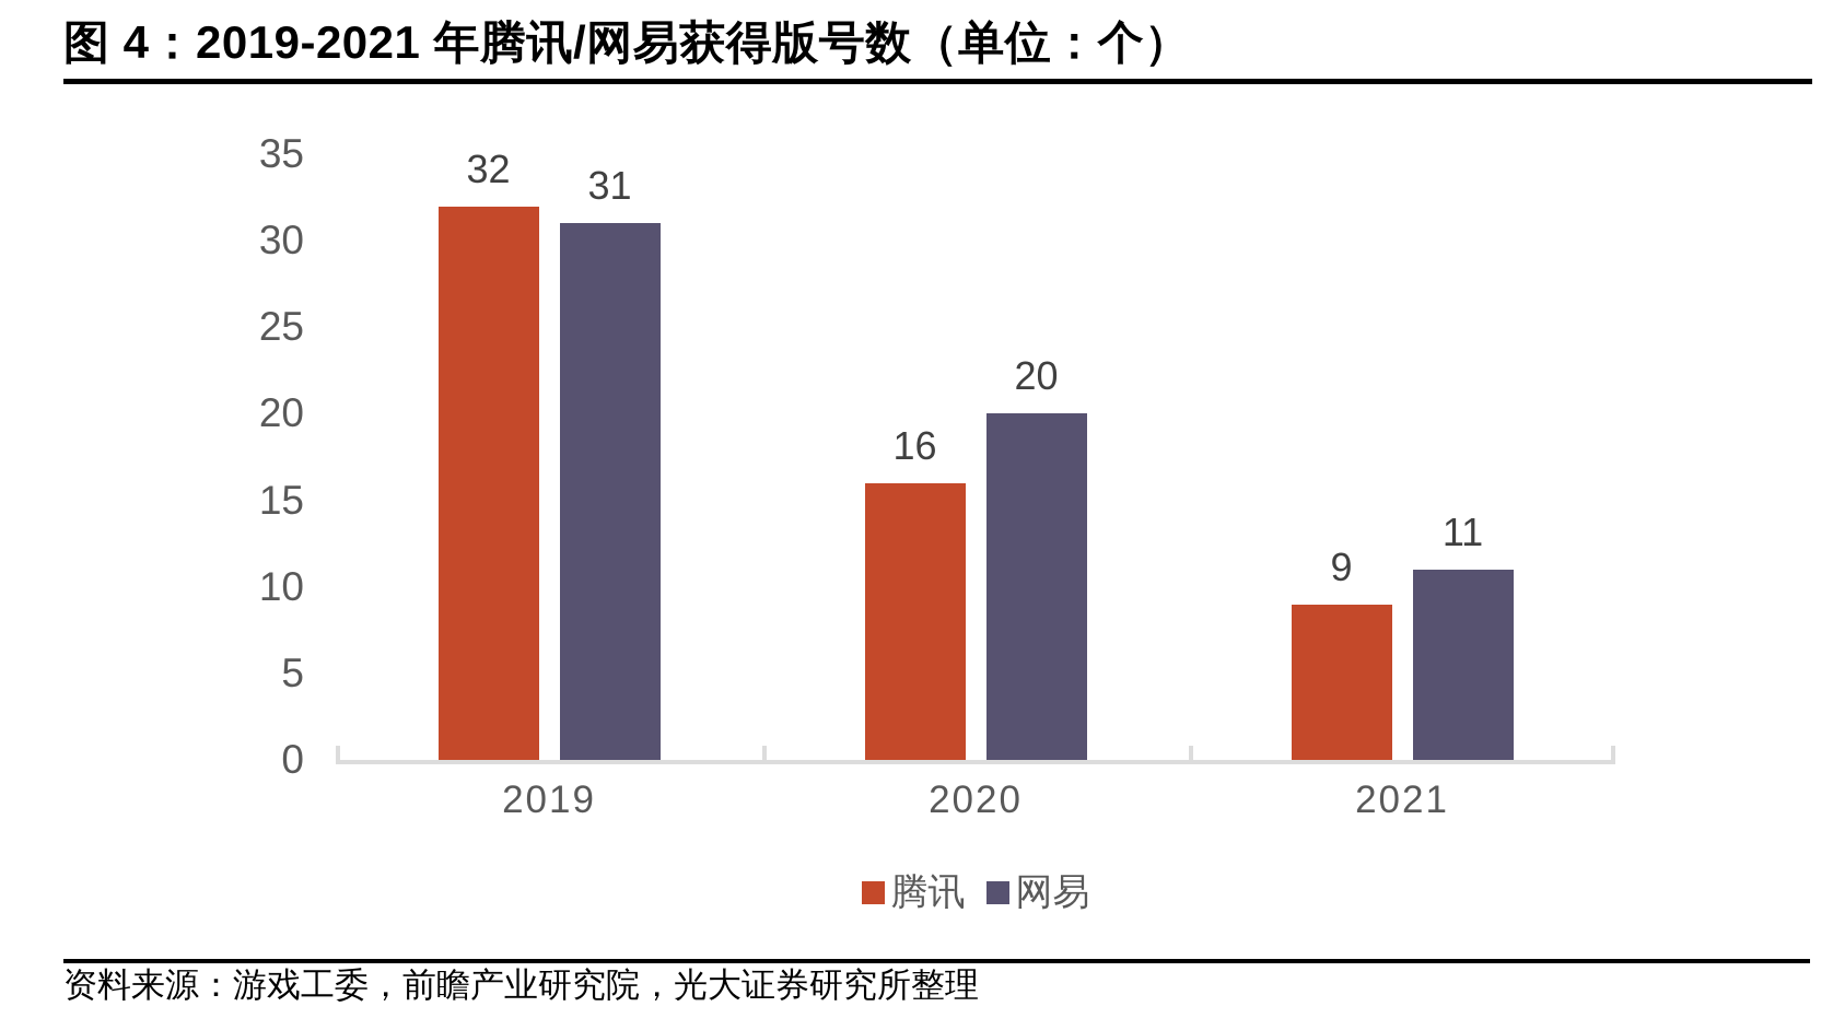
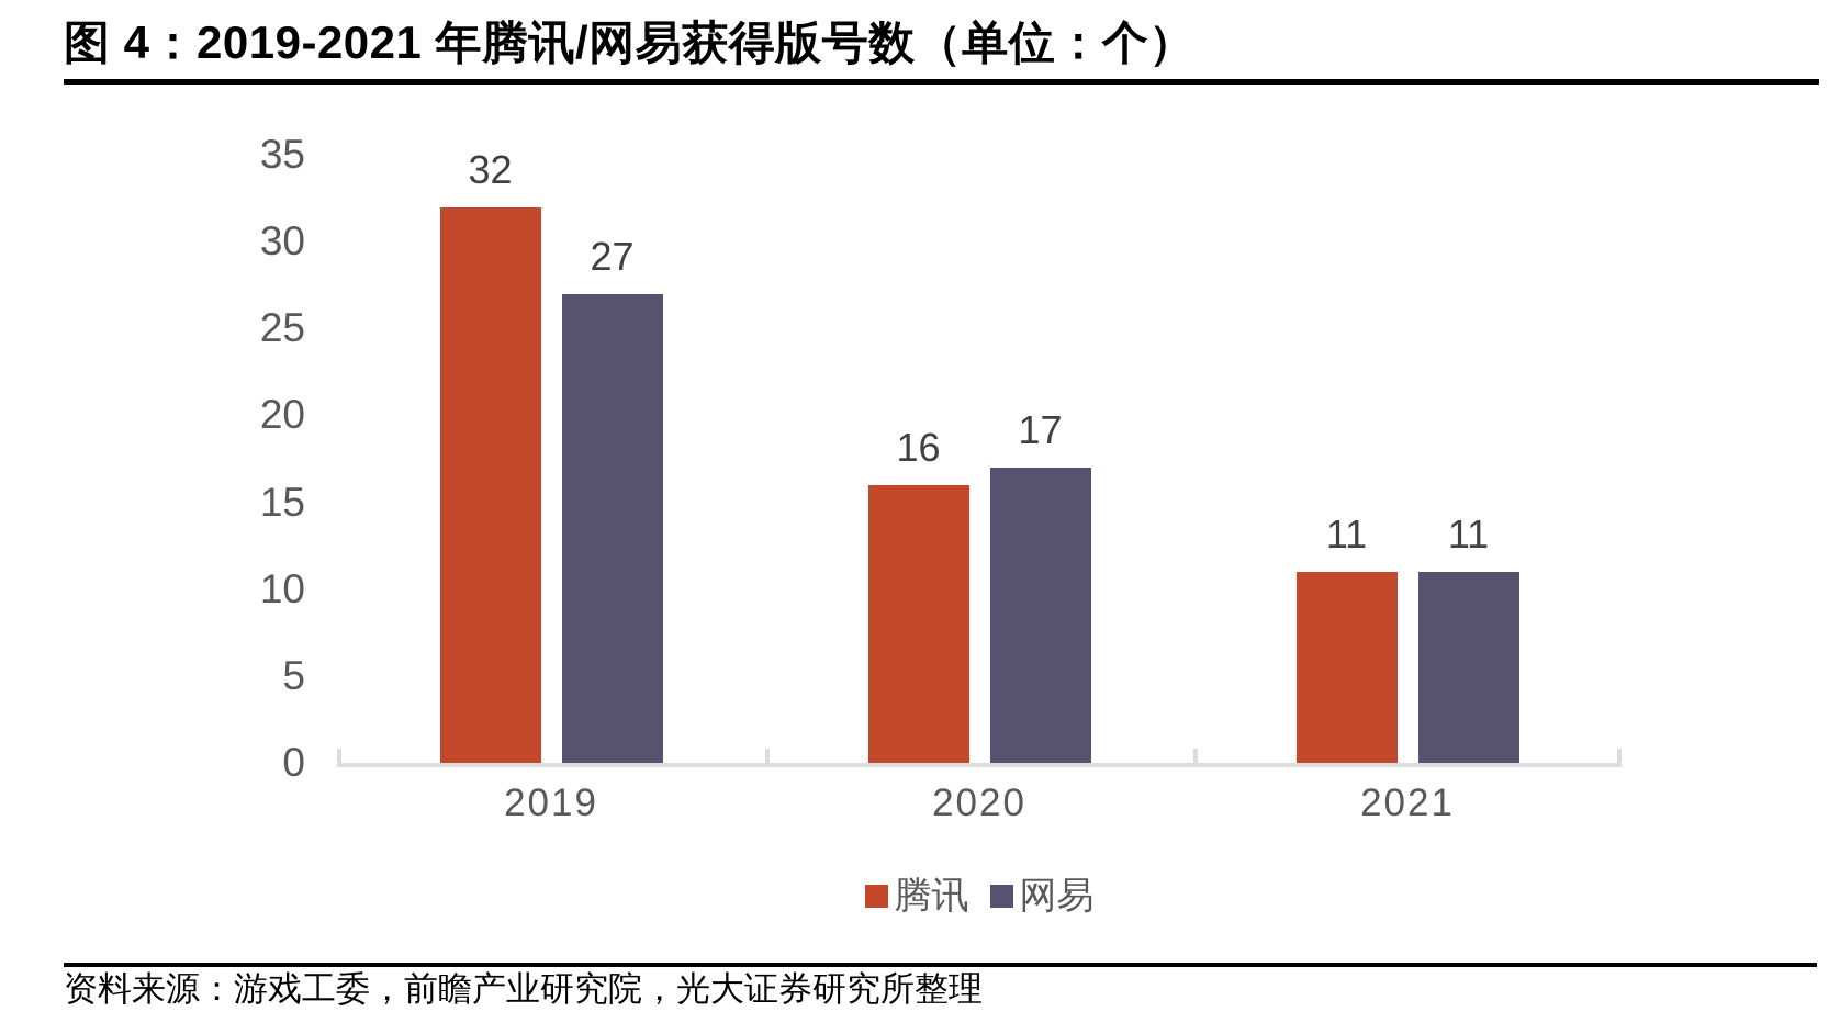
网易/2019: 31 -> 27
网易/2020: 20 -> 17
腾讯/2021: 9 -> 11
